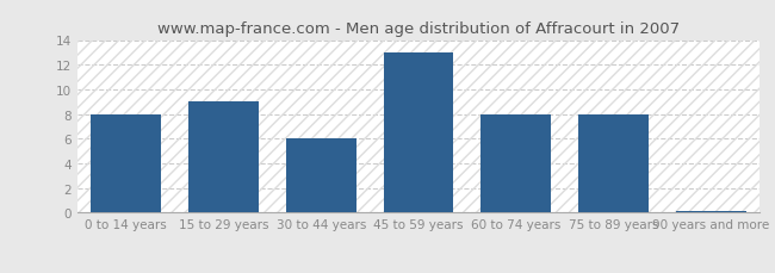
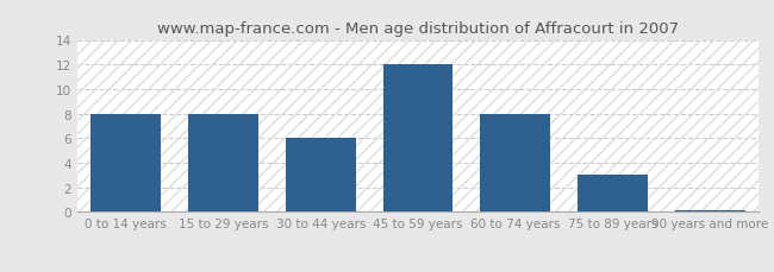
15 to 29 years: 9.0 -> 8.0
45 to 59 years: 13.0 -> 12.0
75 to 89 years: 8.0 -> 3.0
